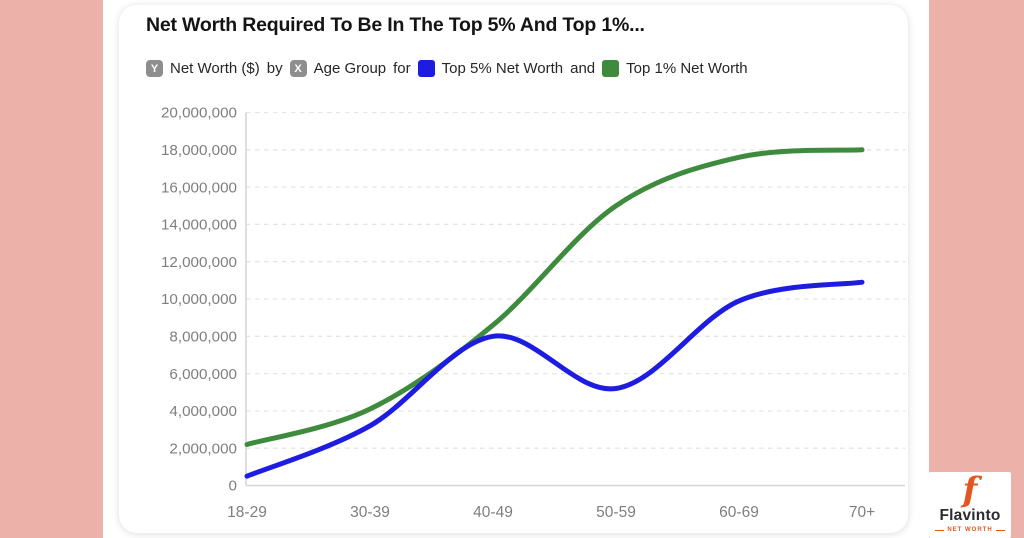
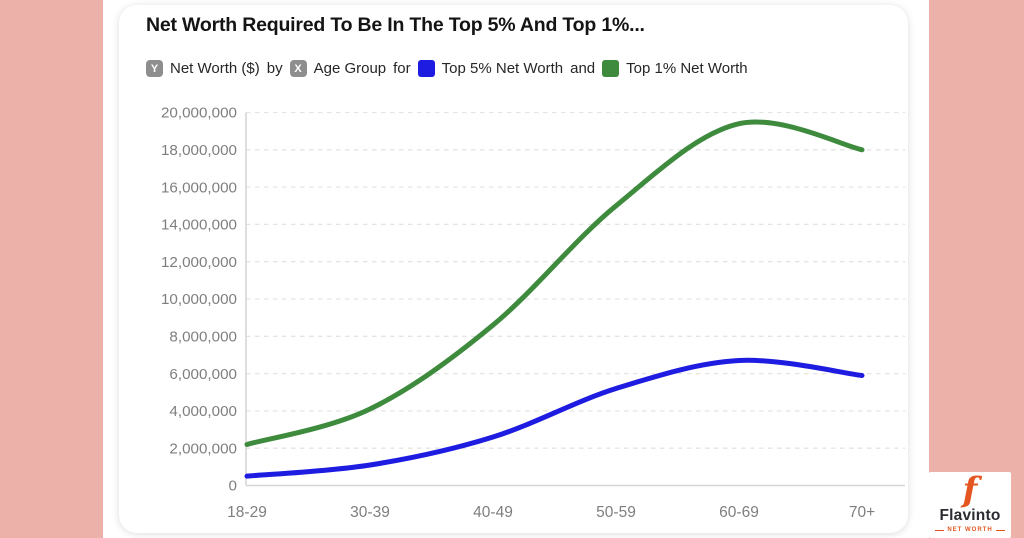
Top 5% Net Worth/30-39: 3200000 -> 1100000
Top 5% Net Worth/40-49: 8000000 -> 2600000
Top 5% Net Worth/60-69: 9900000 -> 6700000
Top 1% Net Worth/60-69: 17600000 -> 19400000
Top 5% Net Worth/70+: 10900000 -> 5900000
